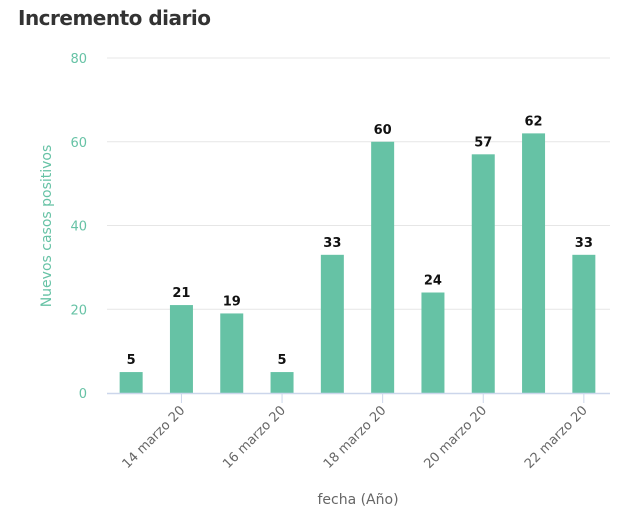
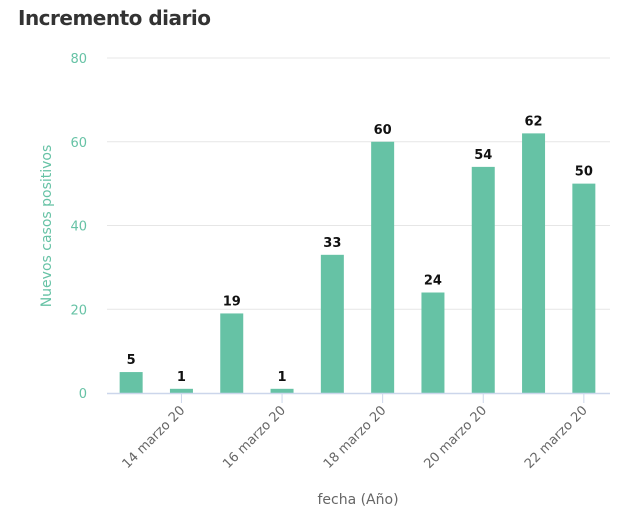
14 marzo 20: 21 -> 1
16 marzo 20: 5 -> 1
20 marzo 20: 57 -> 54
22 marzo 20: 33 -> 50
